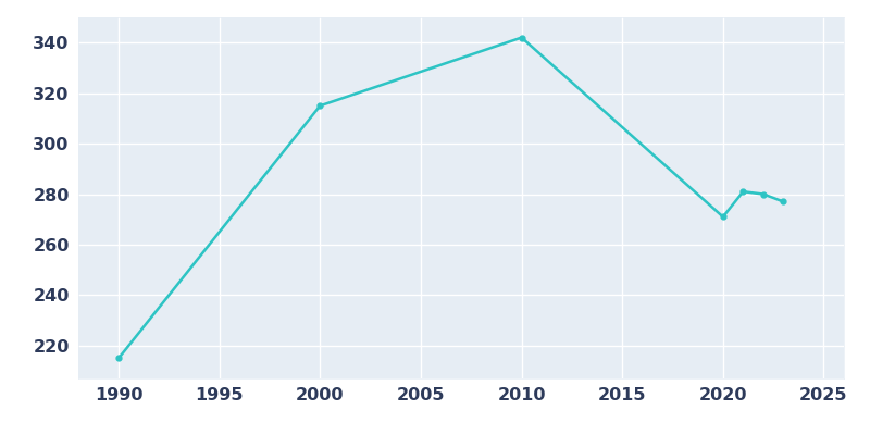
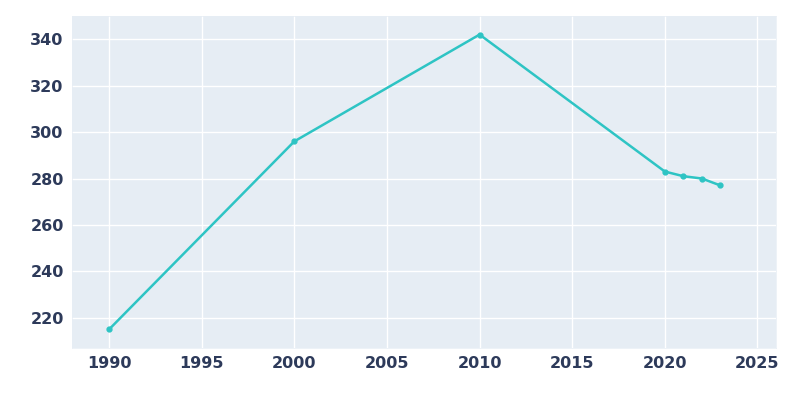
2000: 315 -> 296
2020: 271 -> 283
